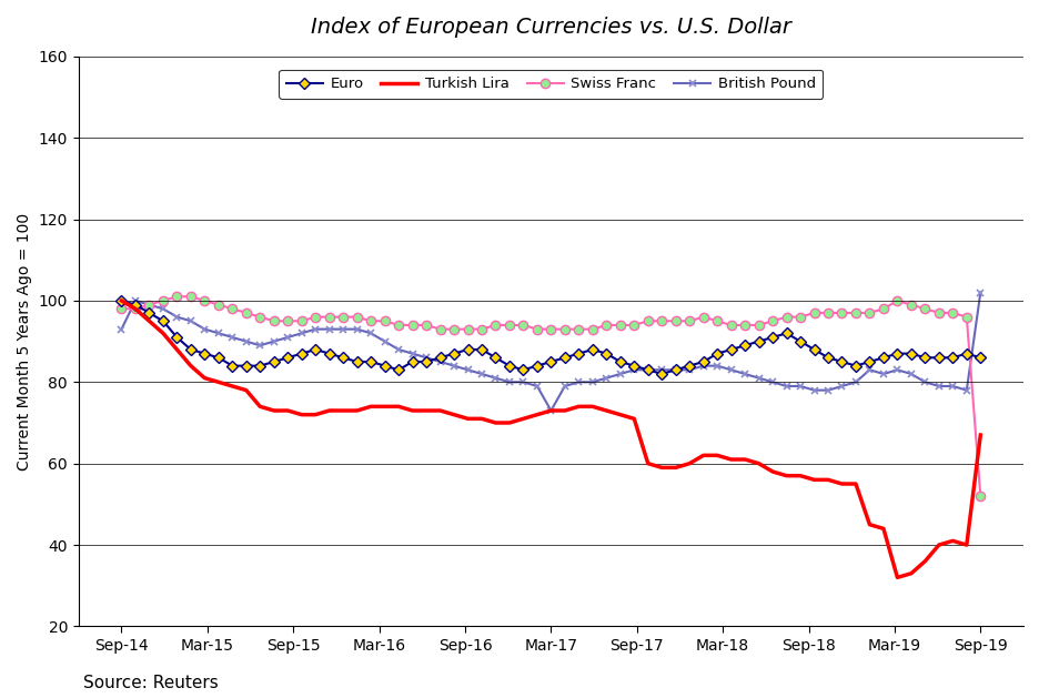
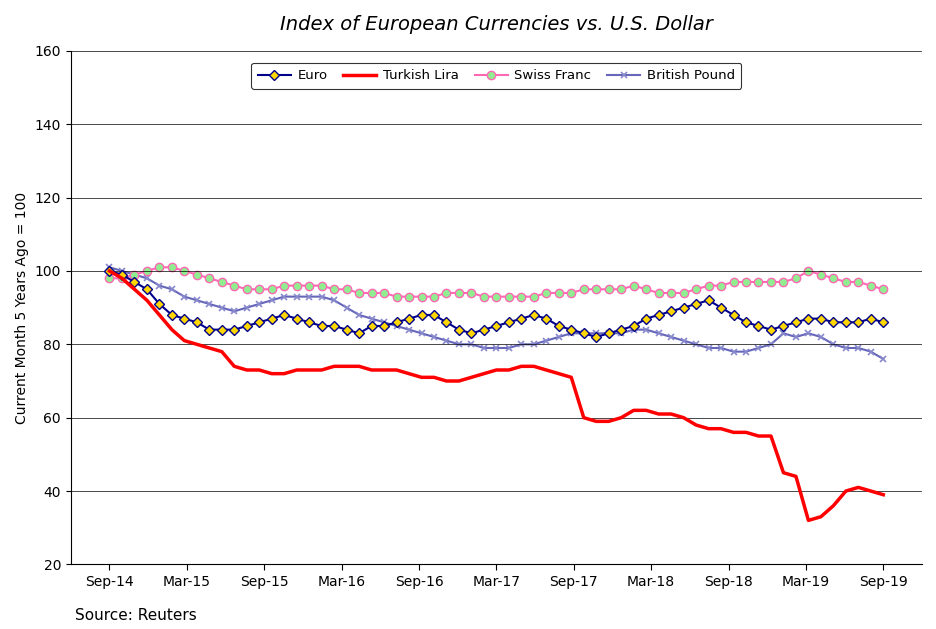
British Pound/Sep-14: 93 -> 101
British Pound/Mar-17: 73 -> 79
Turkish Lira/Sep-19: 67 -> 39
Swiss Franc/Sep-19: 52 -> 95
British Pound/Sep-19: 102 -> 76
